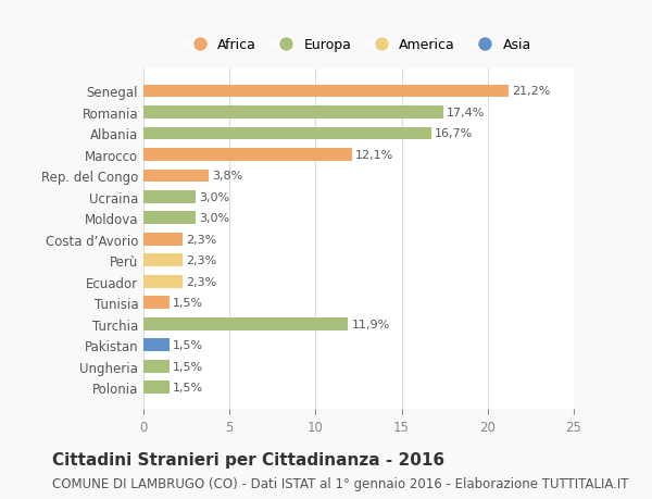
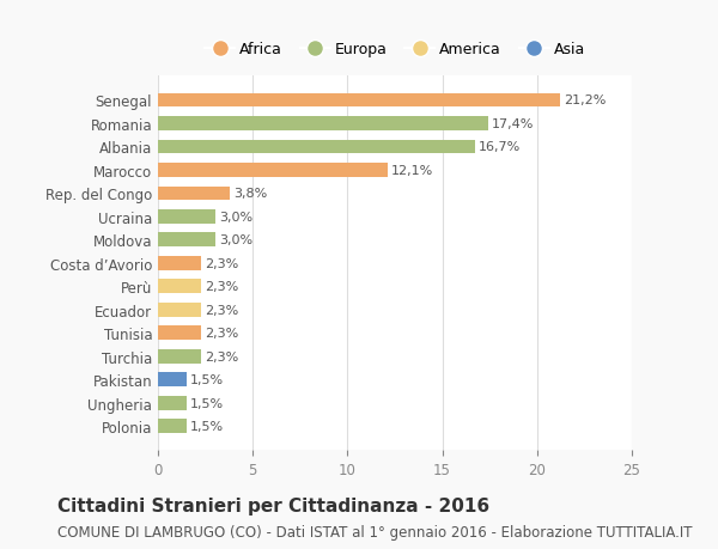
Tunisia: 1,5% -> 2,3%
Turchia: 11,9% -> 2,3%
